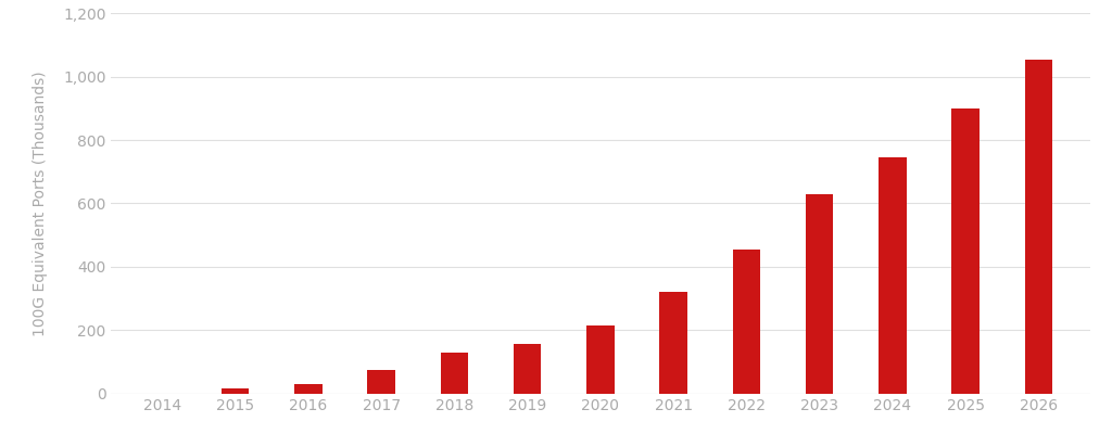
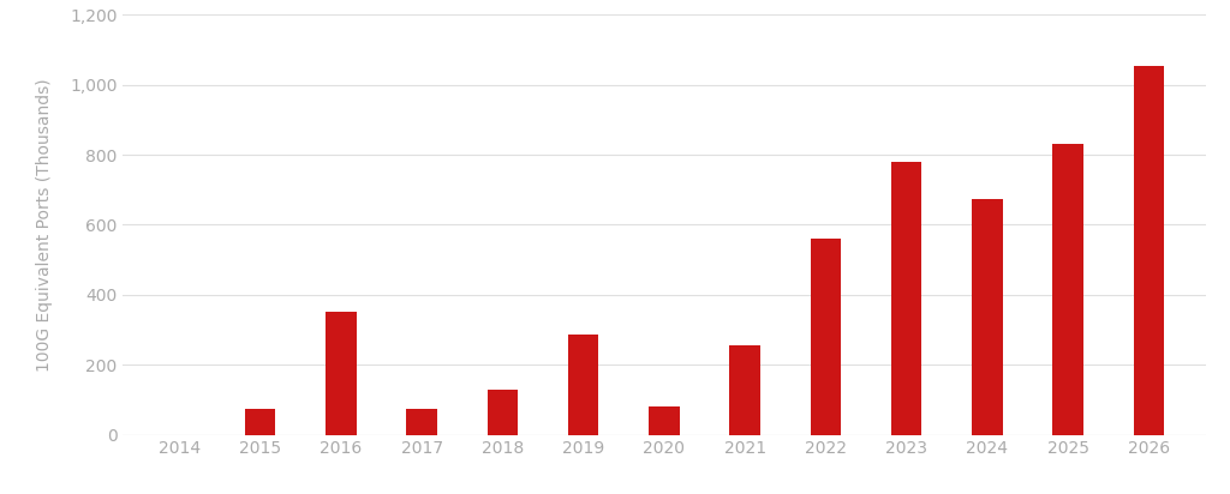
2015: 15 -> 75
2016: 30 -> 350
2019: 155 -> 285
2020: 215 -> 80
2021: 320 -> 255
2022: 455 -> 560
2023: 630 -> 780
2024: 745 -> 675
2025: 900 -> 830
